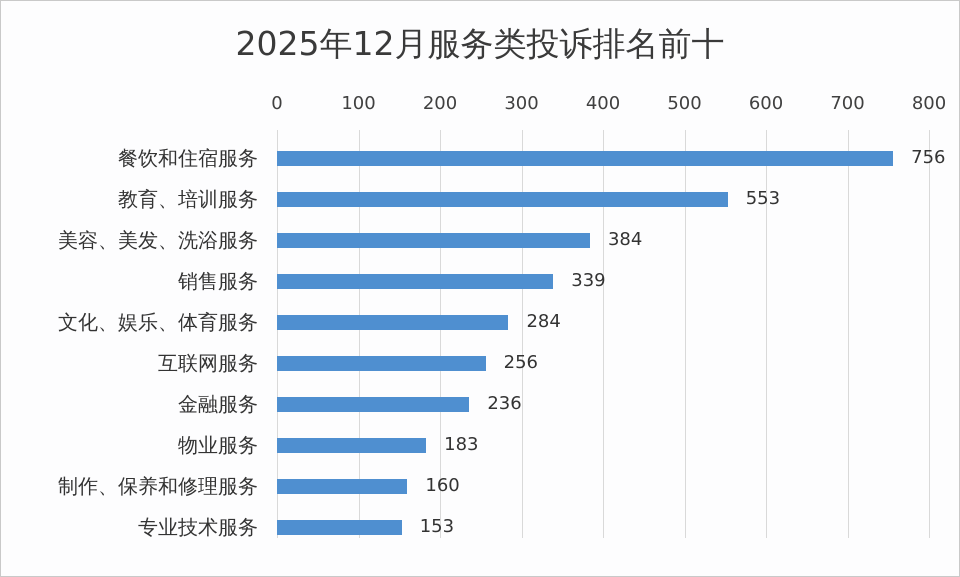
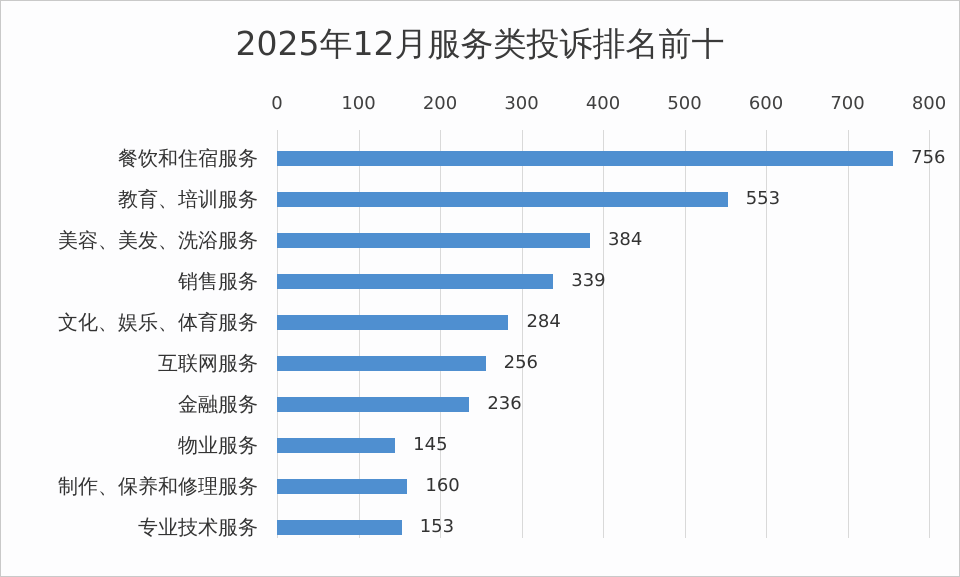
物业服务: 183 -> 145
